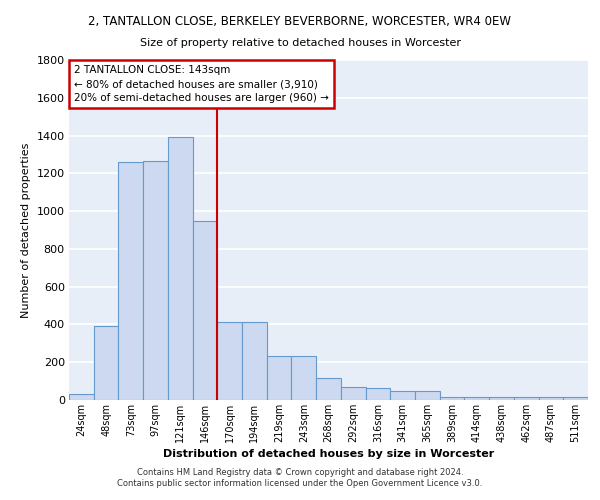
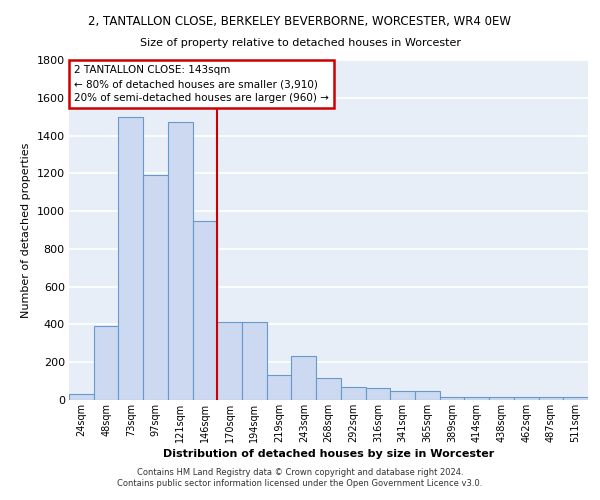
73sqm: 1260 -> 1500
97sqm: 1260 -> 1190
121sqm: 1390 -> 1470
219sqm: 240 -> 130
